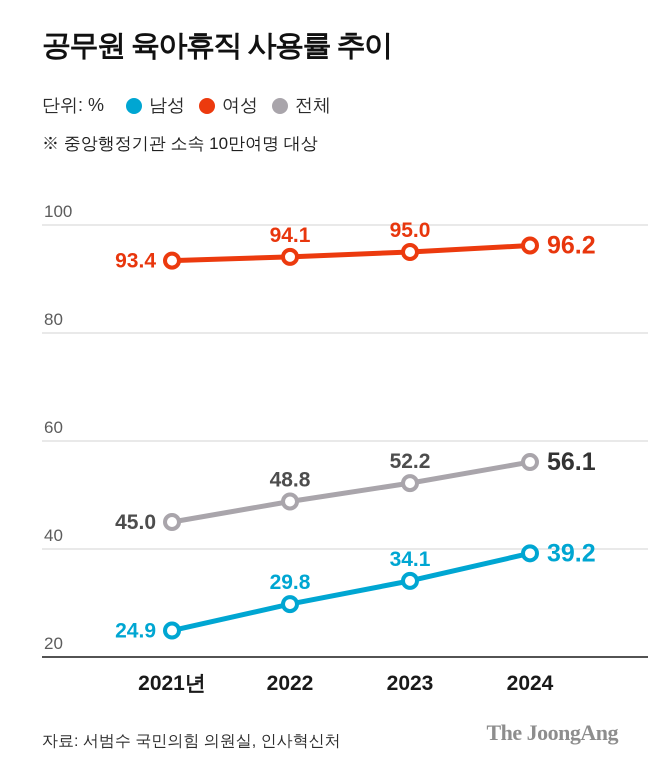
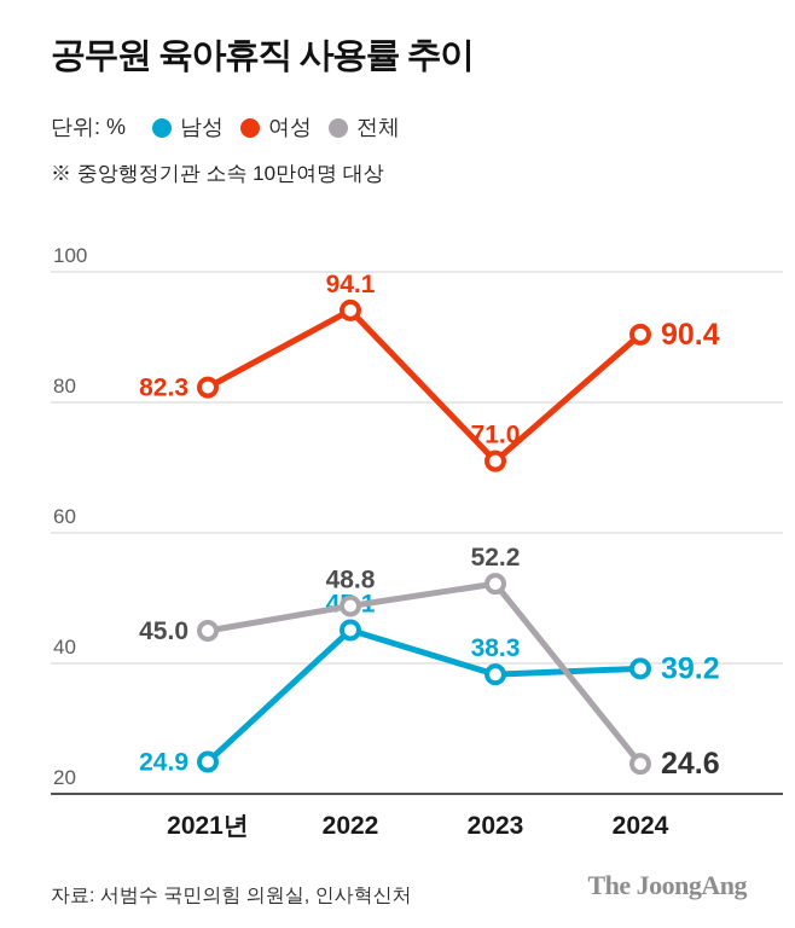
여성/2021년: 93.4 -> 82.3
남성/2022: 29.8 -> 45.1
남성/2023: 34.1 -> 38.3
여성/2023: 95.0 -> 71.0
여성/2024: 96.2 -> 90.4
전체/2024: 56.1 -> 24.6
